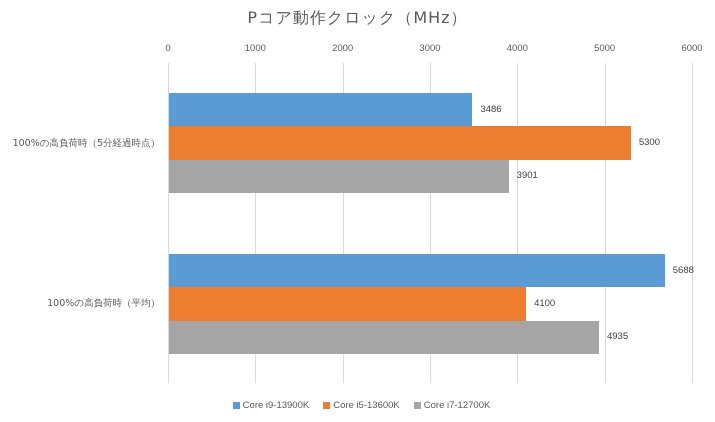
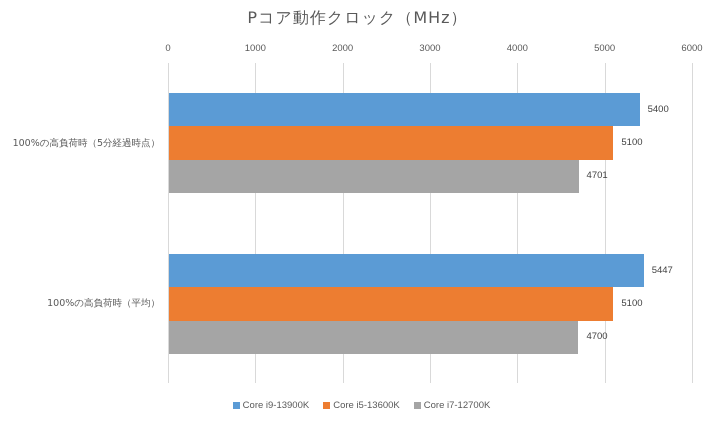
Core i9-13900K/100%の高負荷時（5分経過時点）: 3486 -> 5400
Core i5-13600K/100%の高負荷時（5分経過時点）: 5300 -> 5100
Core i7-12700K/100%の高負荷時（5分経過時点）: 3901 -> 4701
Core i9-13900K/100%の高負荷時（平均）: 5688 -> 5447
Core i5-13600K/100%の高負荷時（平均）: 4100 -> 5100
Core i7-12700K/100%の高負荷時（平均）: 4935 -> 4700
